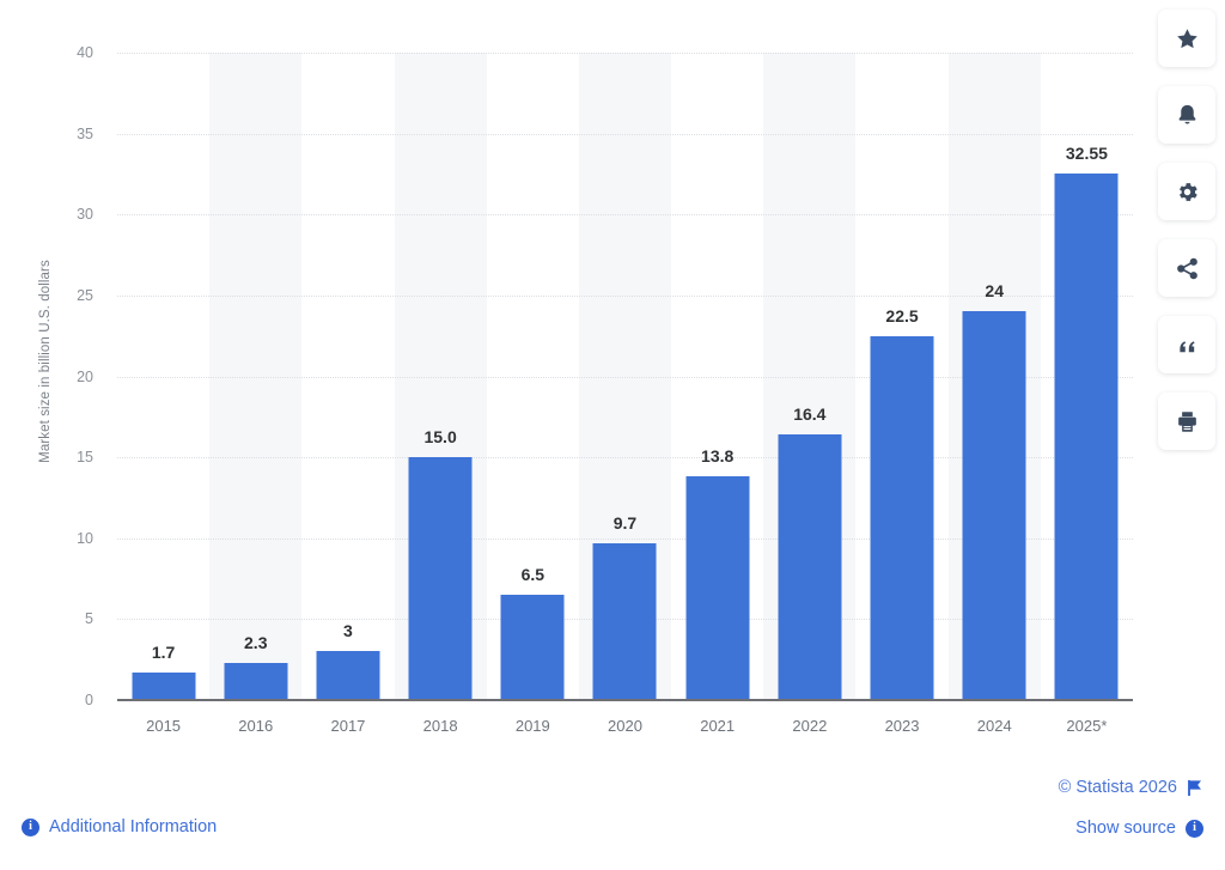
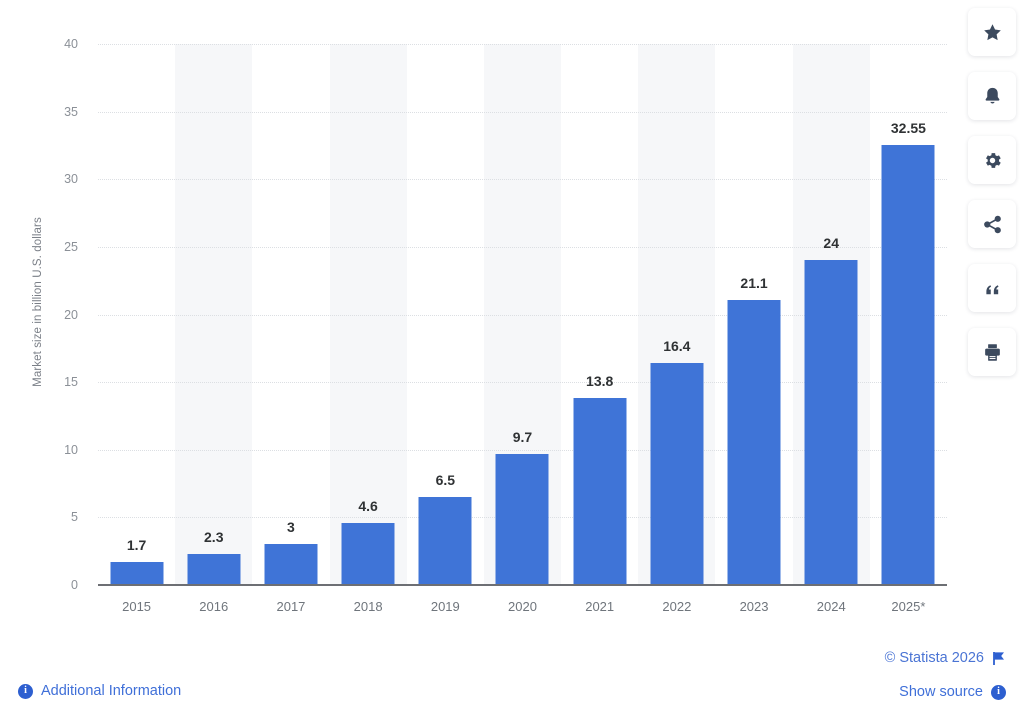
2018: 15.0 -> 4.6
2023: 22.5 -> 21.1
